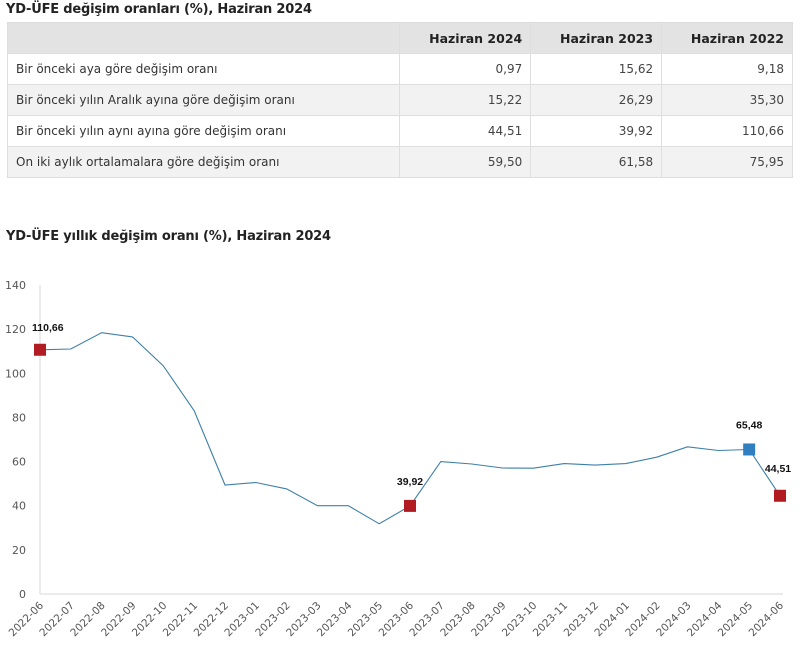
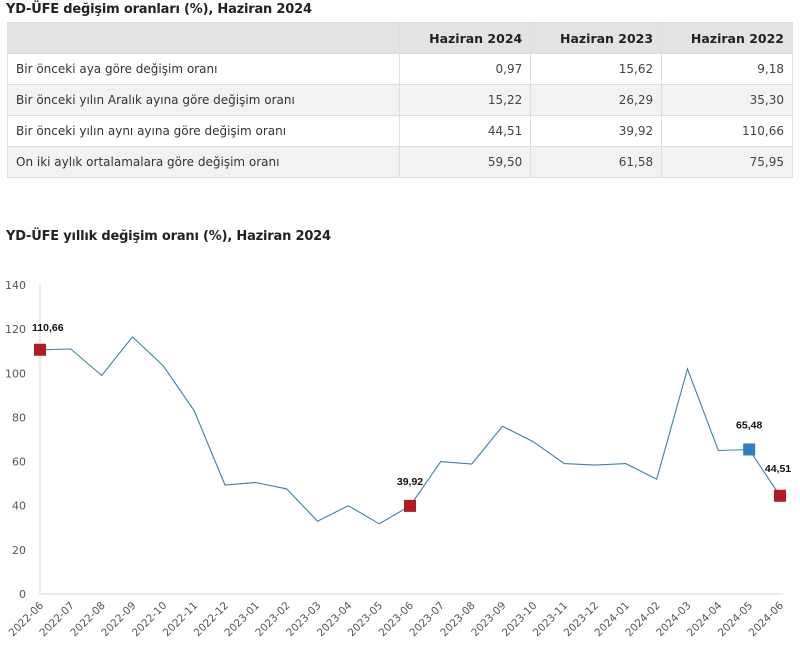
2022-08: 118 -> 99
2023-03: 40 -> 33
2023-09: 57 -> 76
2023-10: 57 -> 69
2024-02: 62 -> 52
2024-03: 67 -> 102
